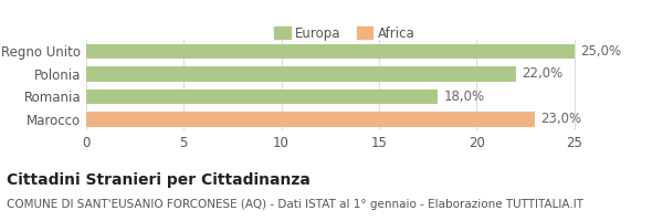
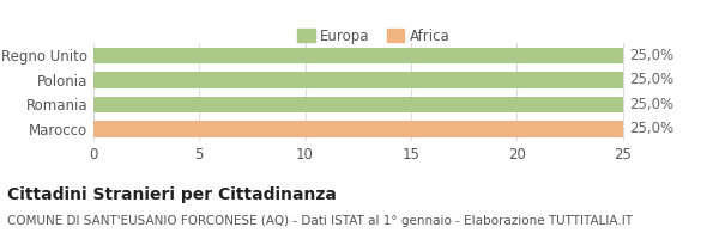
Polonia: 22,0% -> 25,0%
Romania: 18,0% -> 25,0%
Marocco: 23,0% -> 25,0%
